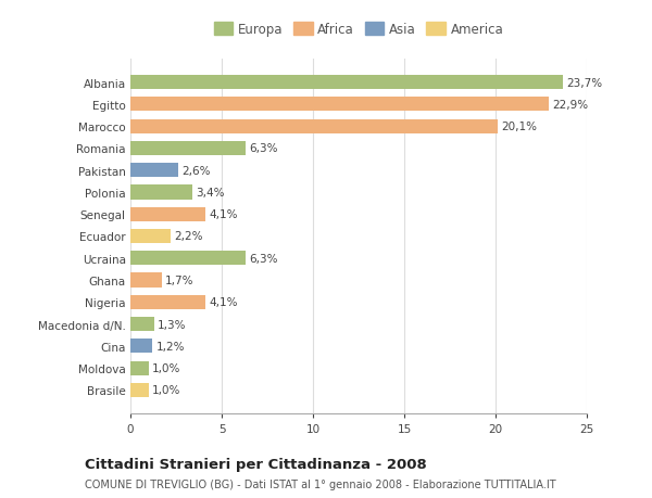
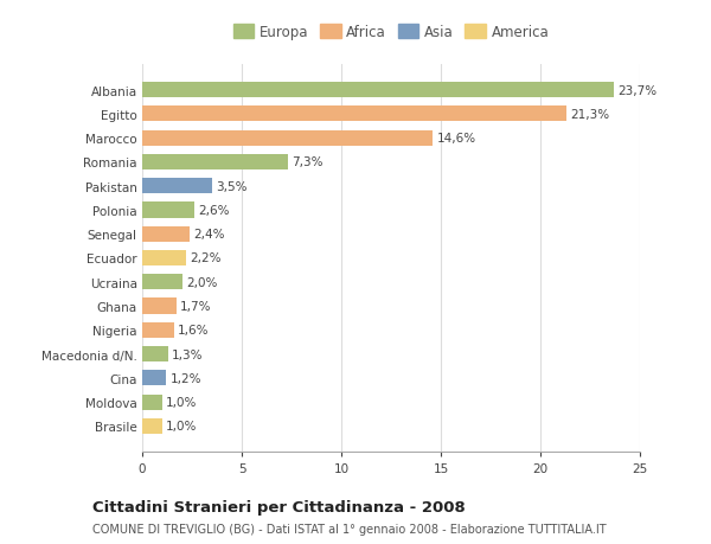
Egitto: 22,9% -> 21,3%
Marocco: 20,1% -> 14,6%
Romania: 6,3% -> 7,3%
Pakistan: 2,6% -> 3,5%
Polonia: 3,4% -> 2,6%
Senegal: 4,1% -> 2,4%
Ucraina: 6,3% -> 2,0%
Nigeria: 4,1% -> 1,6%
